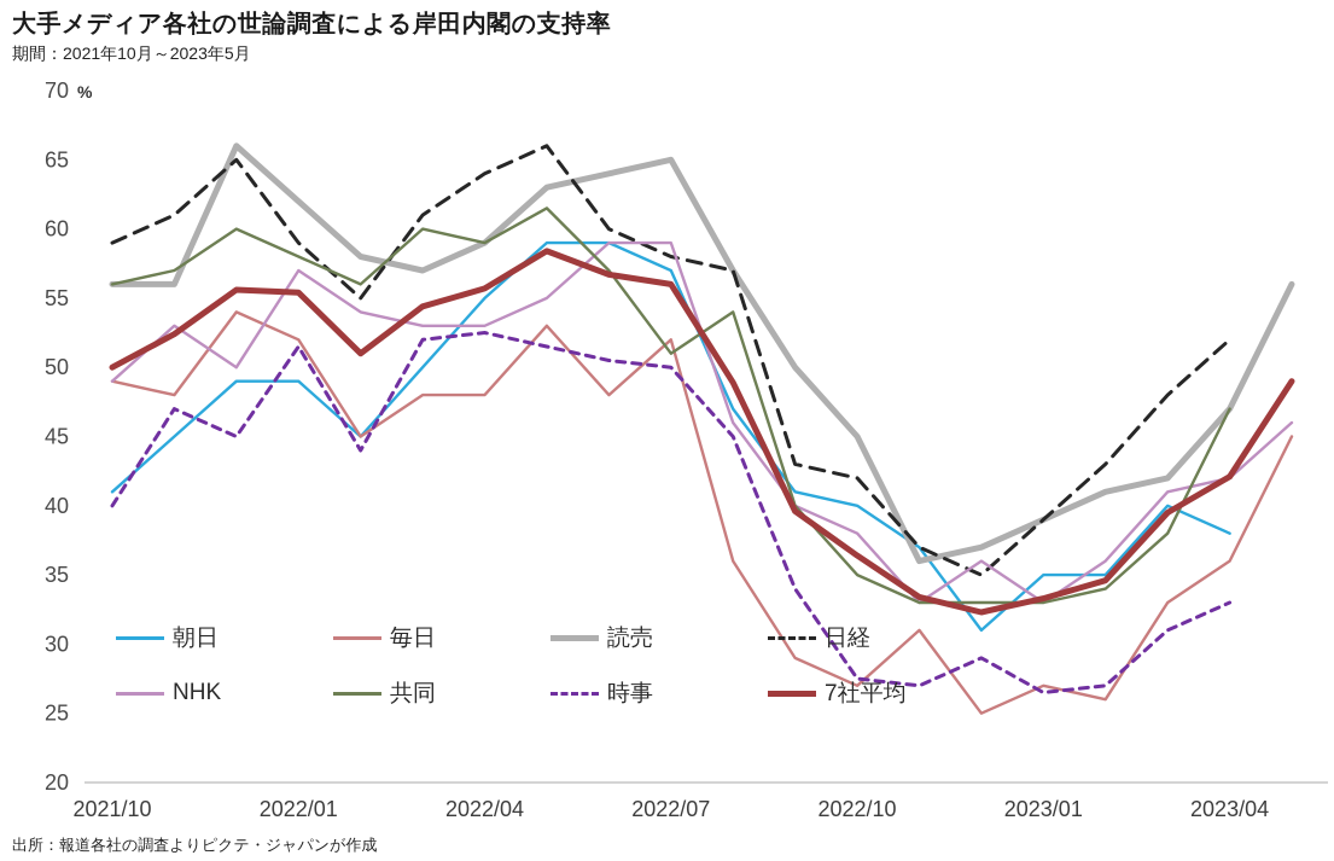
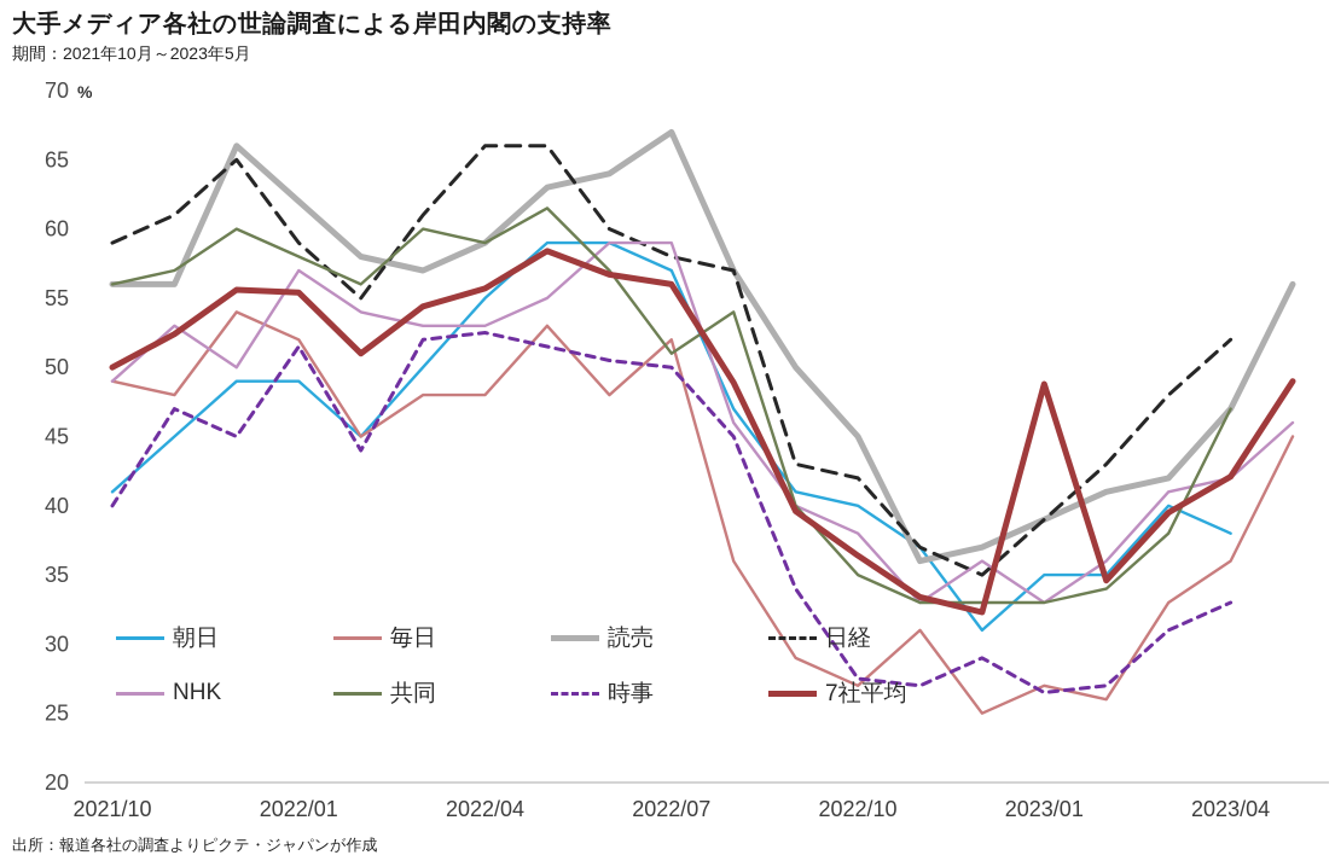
日経/2022/04: 64 -> 66
読売/2022/07: 65 -> 67
7社平均/2023/01: 33.3 -> 48.8
